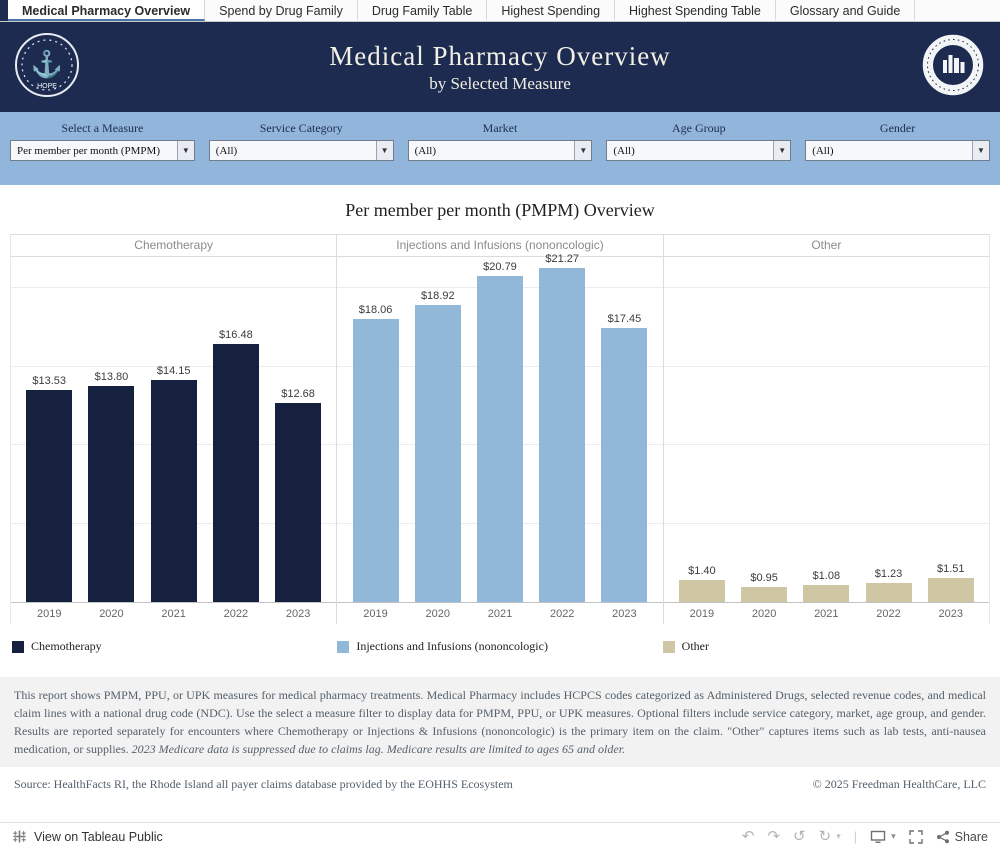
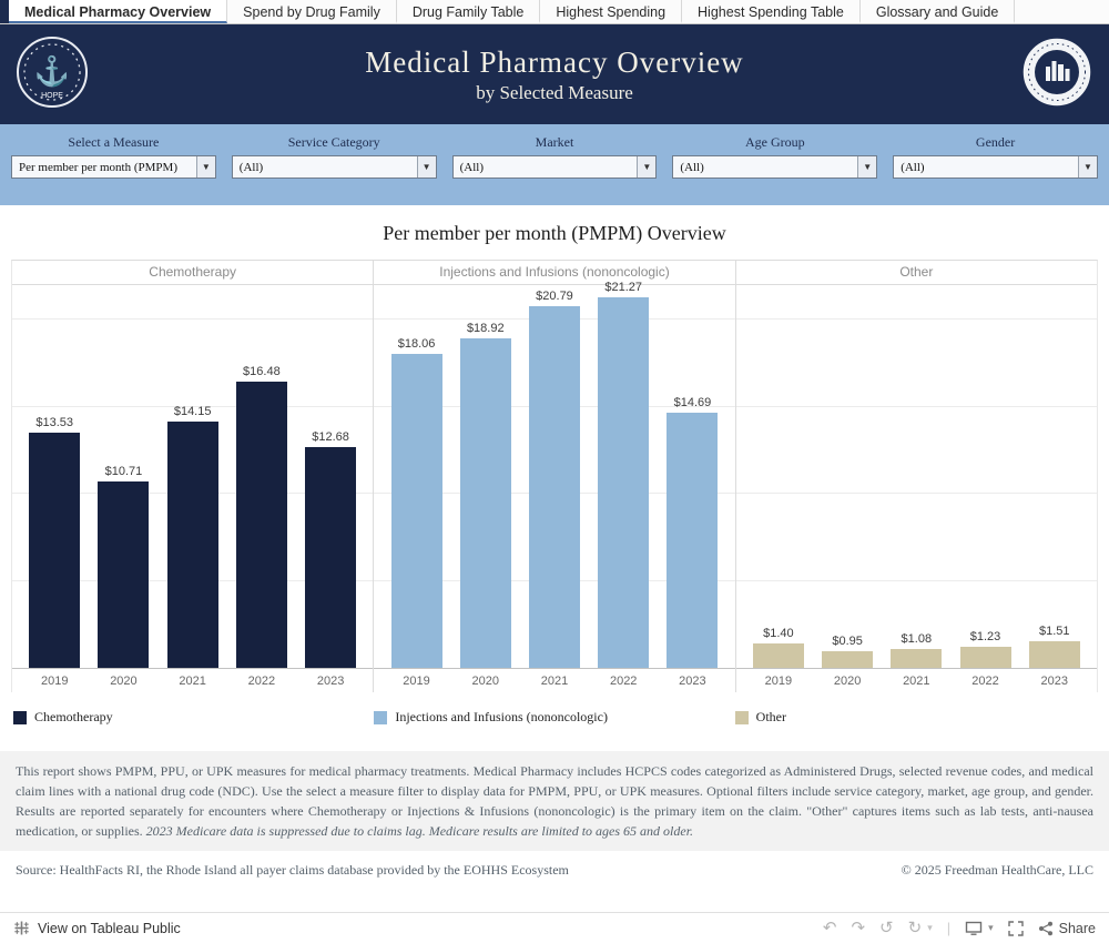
Chemotherapy/2020: $13.80 -> $10.71
Injections and Infusions (nononcologic)/2023: $17.45 -> $14.69
